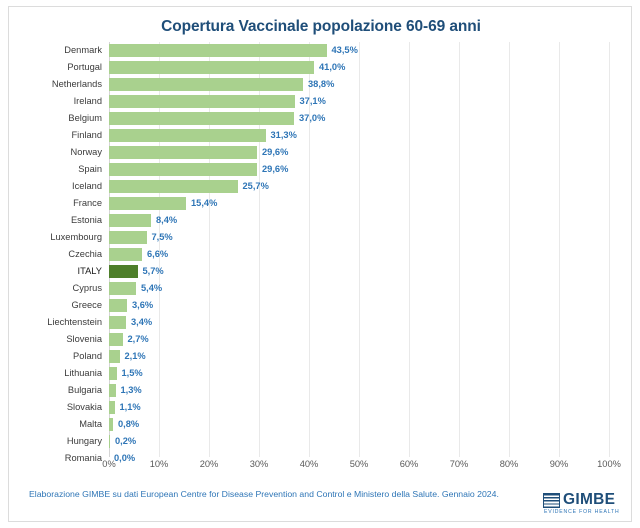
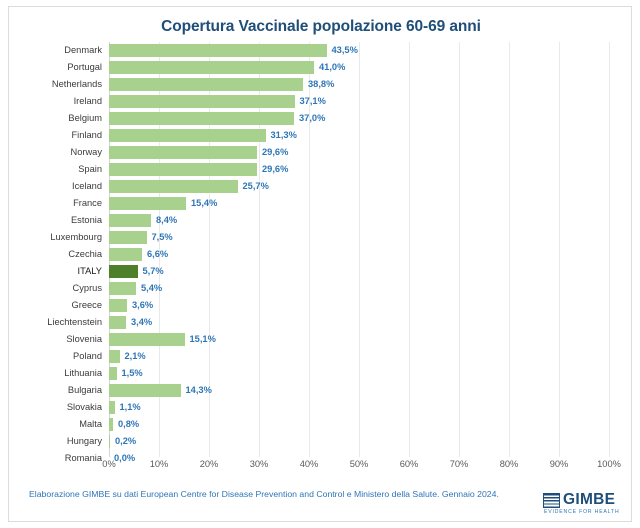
Slovenia: 2,7% -> 15,1%
Bulgaria: 1,3% -> 14,3%
